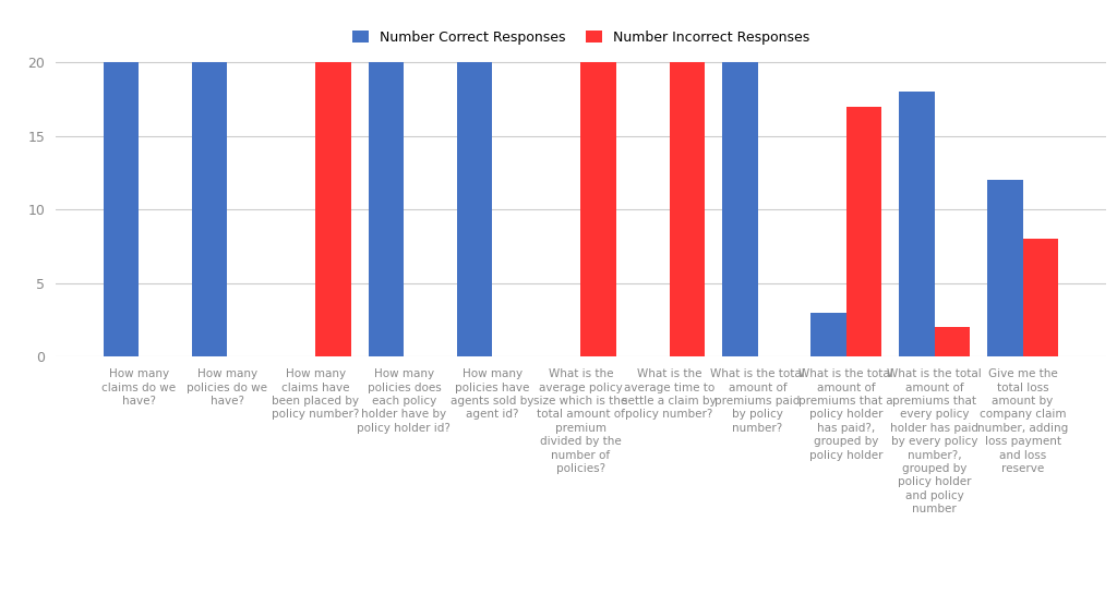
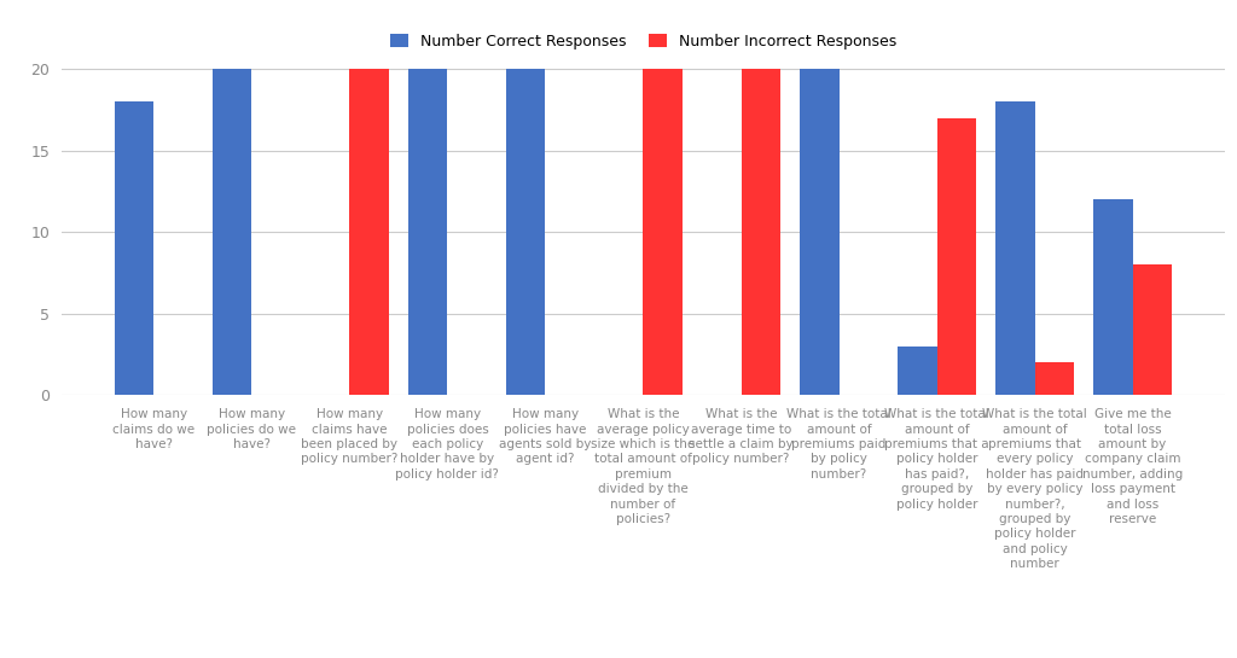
Number Correct Responses/How many claims do we have?: 20 -> 18
